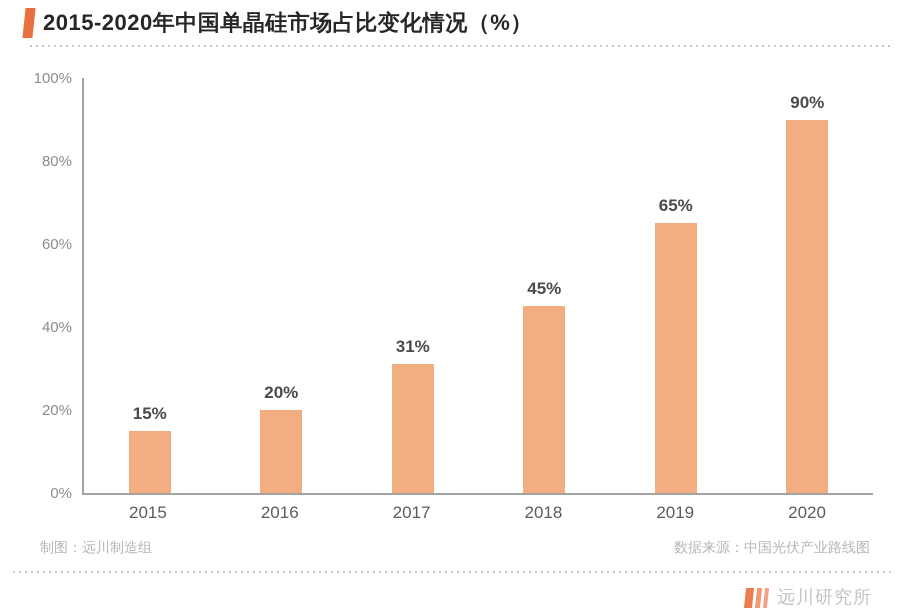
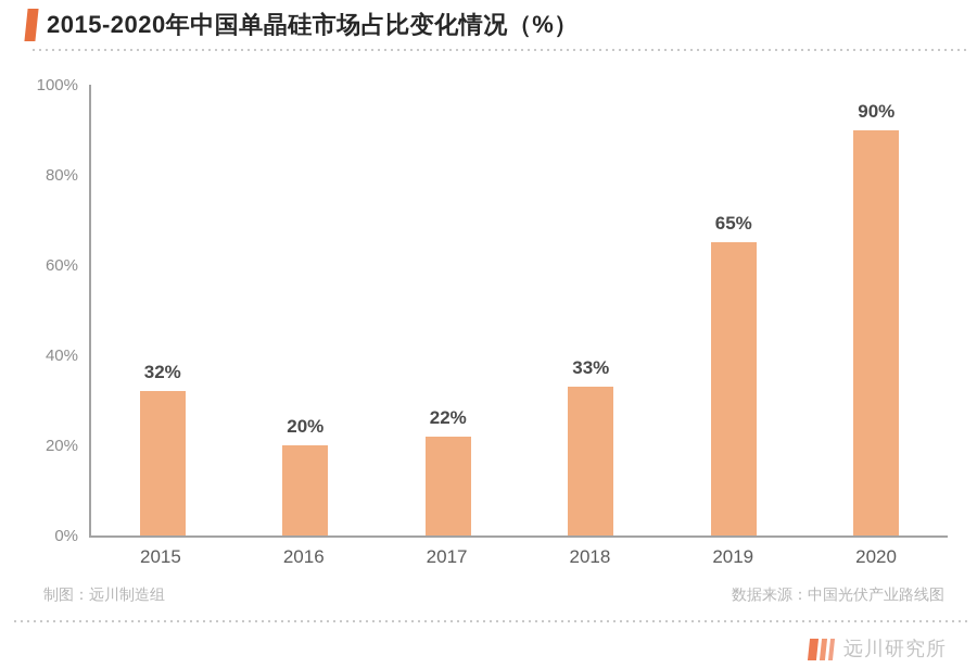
2015: 15% -> 32%
2017: 31% -> 22%
2018: 45% -> 33%
